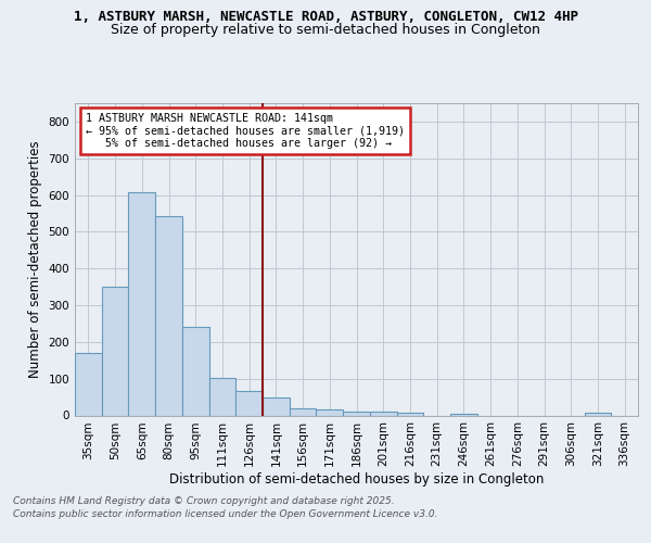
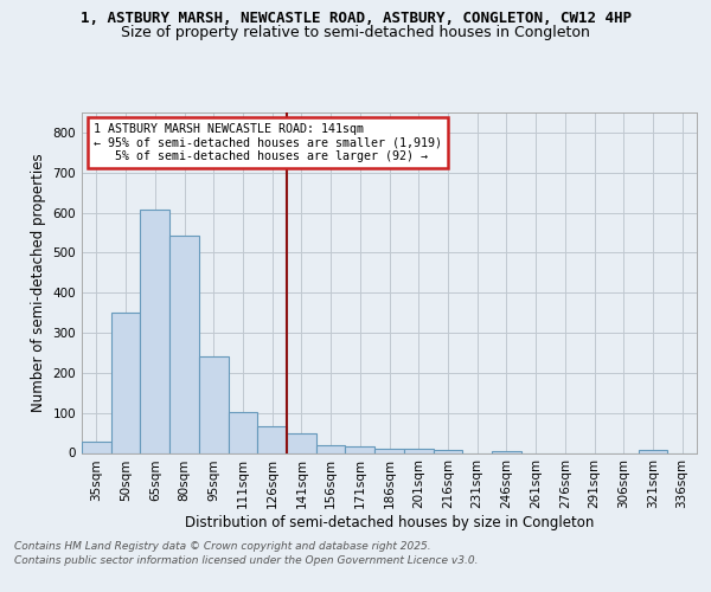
35sqm: 170 -> 27
